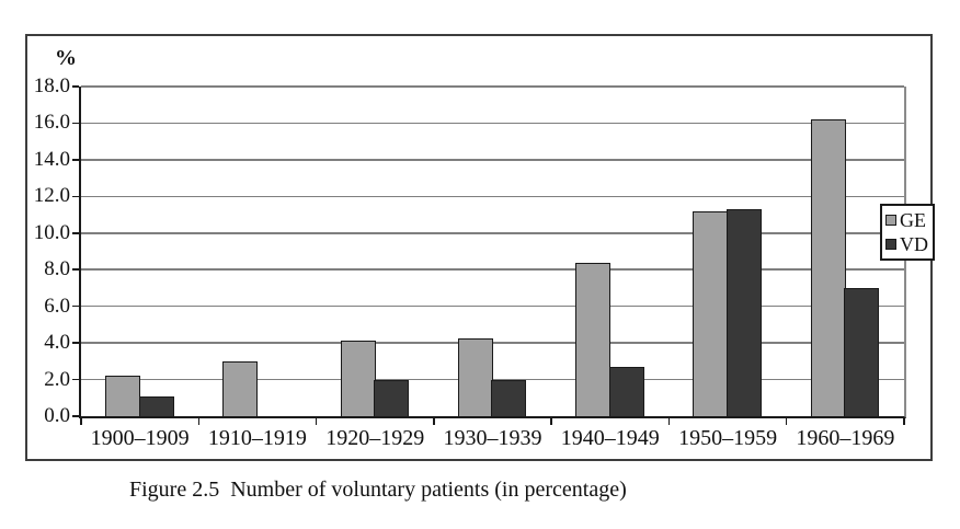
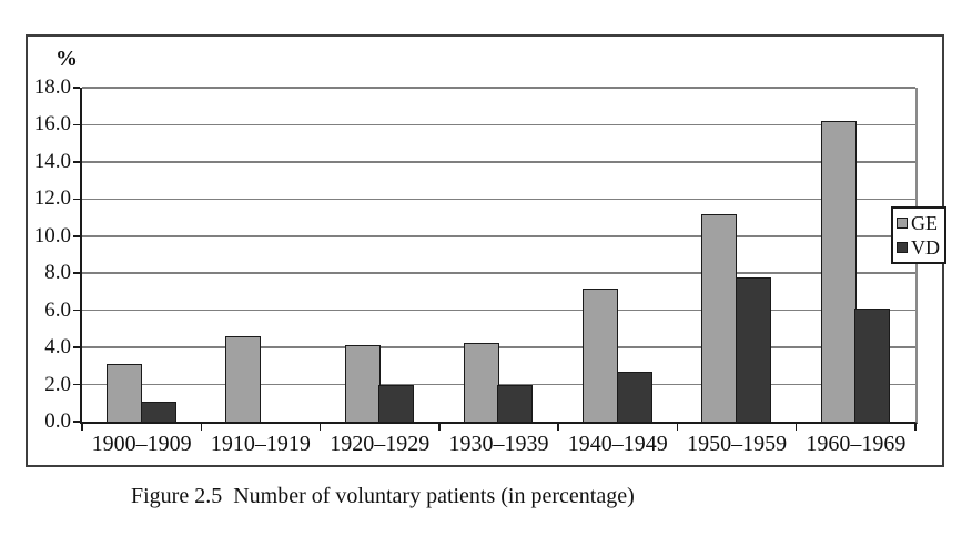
GE/1900–1909: 2.2 -> 3.1
GE/1910–1919: 3.0 -> 4.6
GE/1940–1949: 8.4 -> 7.2
VD/1950–1959: 11.3 -> 7.8
VD/1960–1969: 7.0 -> 6.1
